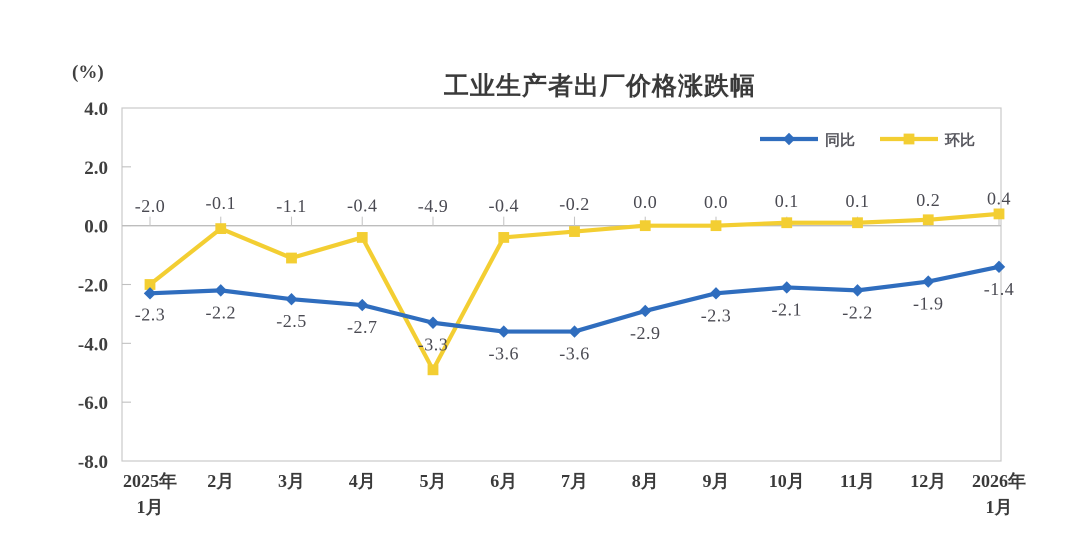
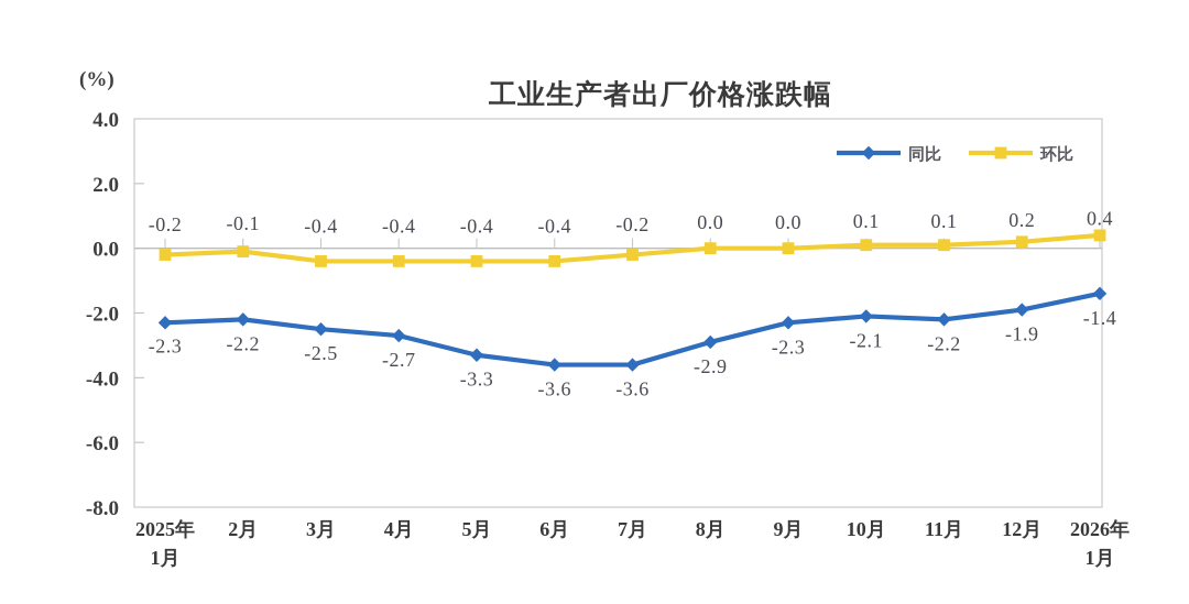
环比/2025年 1月: -2.0 -> -0.2
环比/3月: -1.1 -> -0.4
环比/5月: -4.9 -> -0.4
